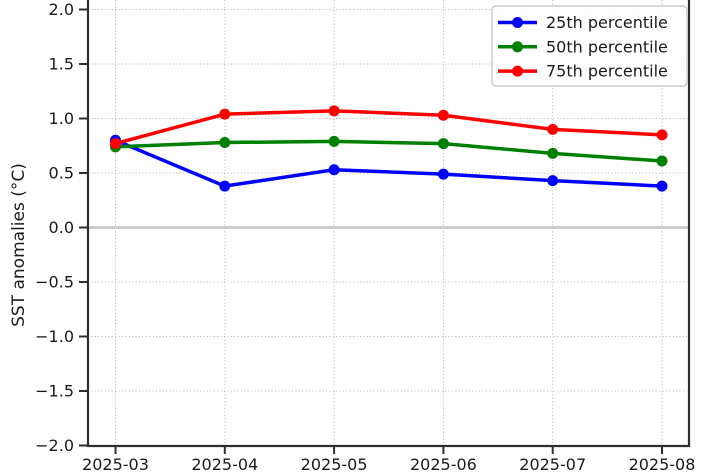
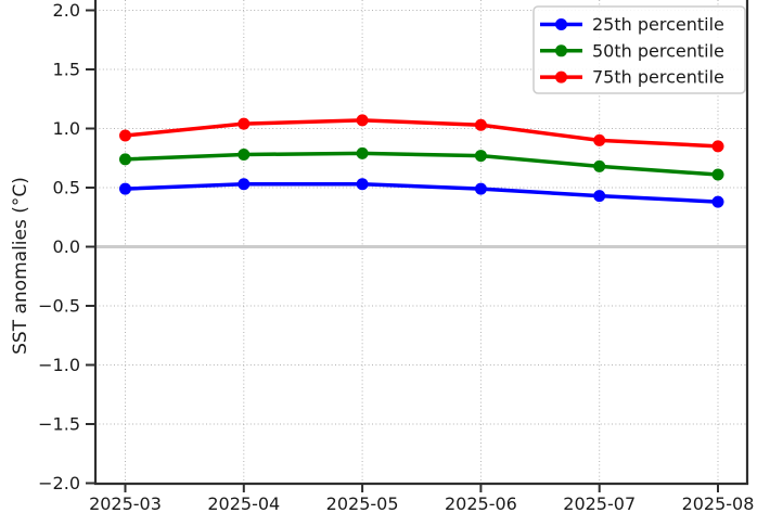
25th percentile/2025-03: 0.80 -> 0.49
75th percentile/2025-03: 0.77 -> 0.94
25th percentile/2025-04: 0.38 -> 0.53
